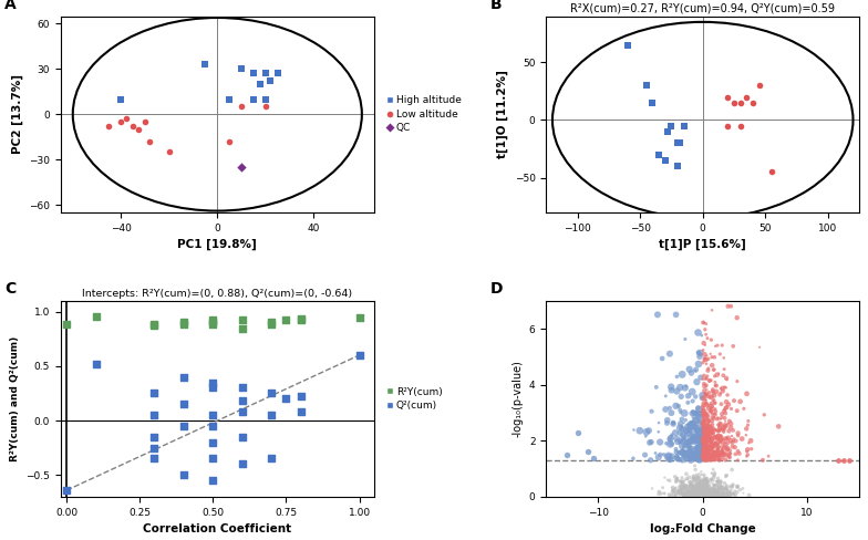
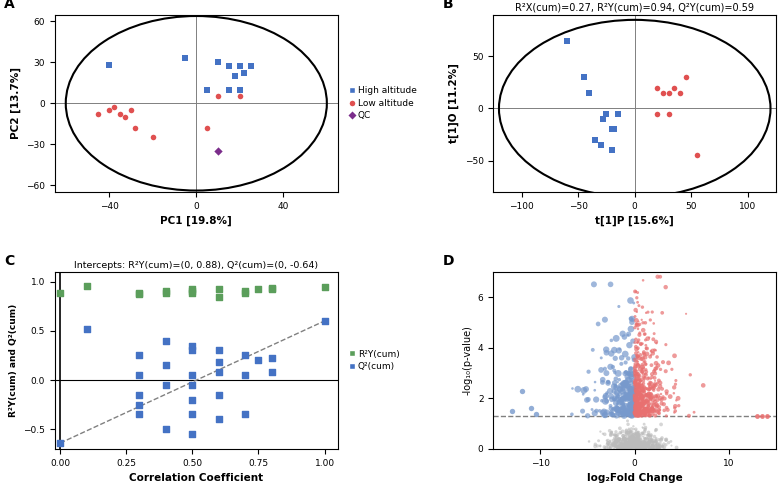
High altitude/−40: 10 -> 28
